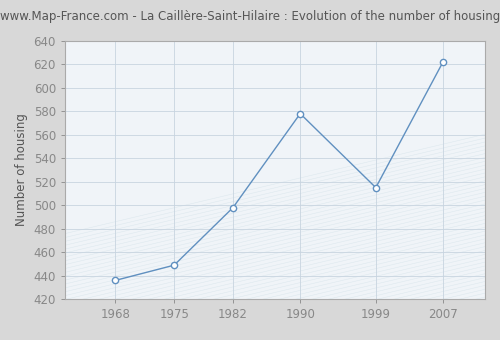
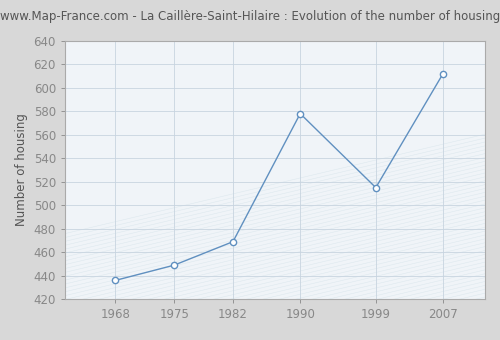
1982: 498 -> 469
2007: 622 -> 612
